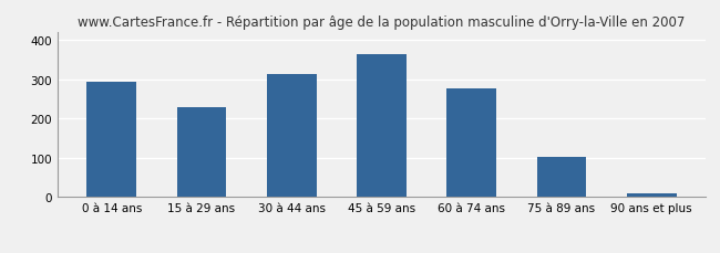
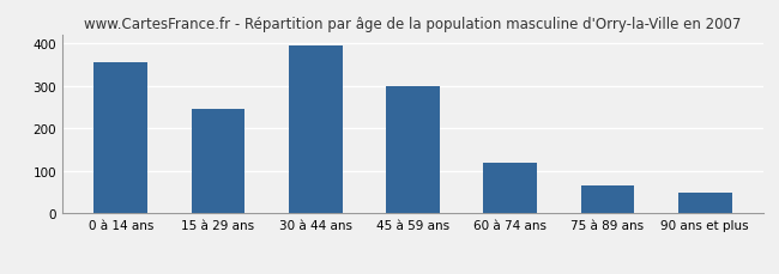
0 à 14 ans: 293 -> 355
15 à 29 ans: 230 -> 245
30 à 44 ans: 314 -> 395
45 à 59 ans: 363 -> 300
60 à 74 ans: 276 -> 120
75 à 89 ans: 101 -> 65
90 ans et plus: 10 -> 50
